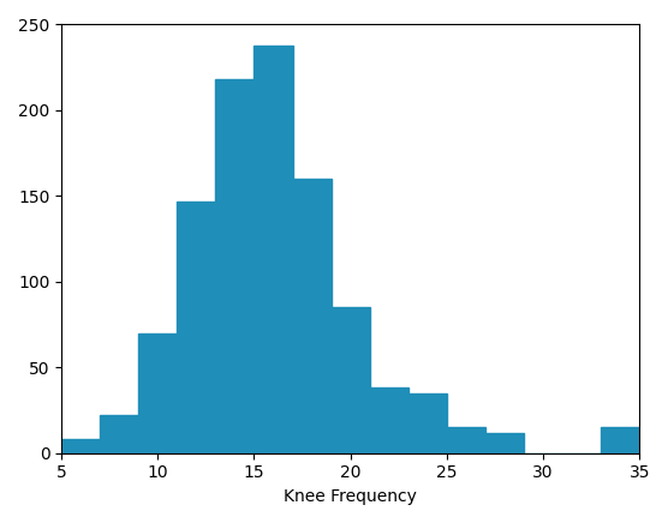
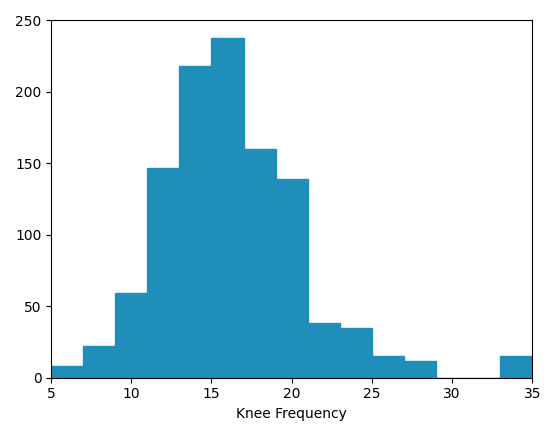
10: 70 -> 59
20: 85 -> 139
